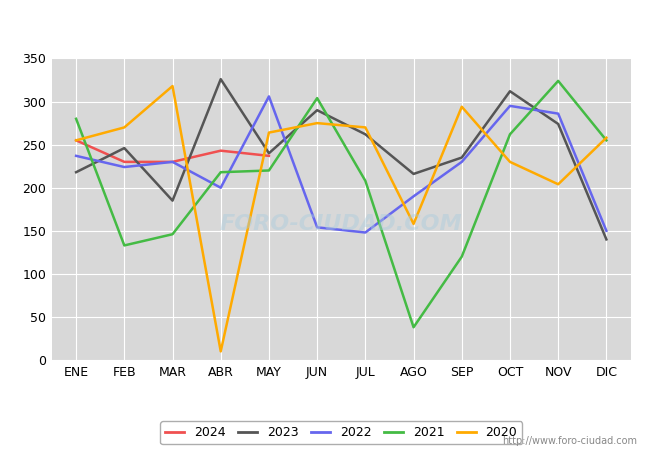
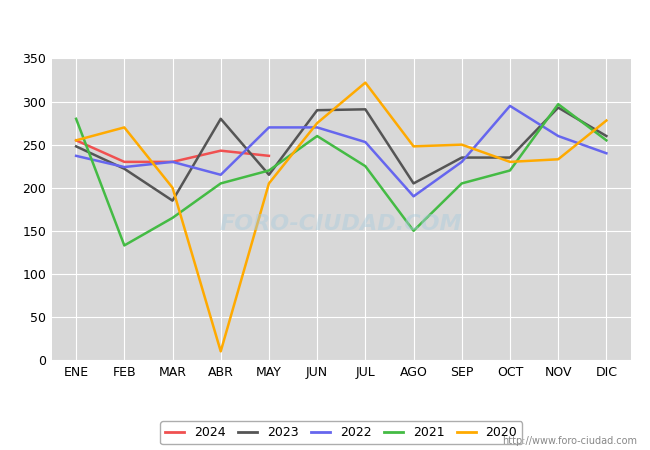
2023/ENE: 218 -> 248
2023/FEB: 246 -> 222
2021/MAR: 146 -> 165
2020/MAR: 318 -> 200
2023/ABR: 326 -> 280
2022/ABR: 200 -> 215
2021/ABR: 218 -> 205
2023/MAY: 240 -> 215
2022/MAY: 306 -> 270
2020/MAY: 264 -> 205
2022/JUN: 154 -> 270
2021/JUN: 304 -> 260
2023/JUL: 262 -> 291
2022/JUL: 148 -> 253
2021/JUL: 208 -> 225
2020/JUL: 270 -> 322
2023/AGO: 216 -> 205
2021/AGO: 38 -> 150
2020/AGO: 158 -> 248
2021/SEP: 120 -> 205
2020/SEP: 294 -> 250
2023/OCT: 312 -> 235
2021/OCT: 262 -> 220
2023/NOV: 274 -> 293
2022/NOV: 286 -> 260
2021/NOV: 324 -> 297
2020/NOV: 204 -> 233
2023/DIC: 140 -> 260
2022/DIC: 150 -> 240
2020/DIC: 258 -> 278
